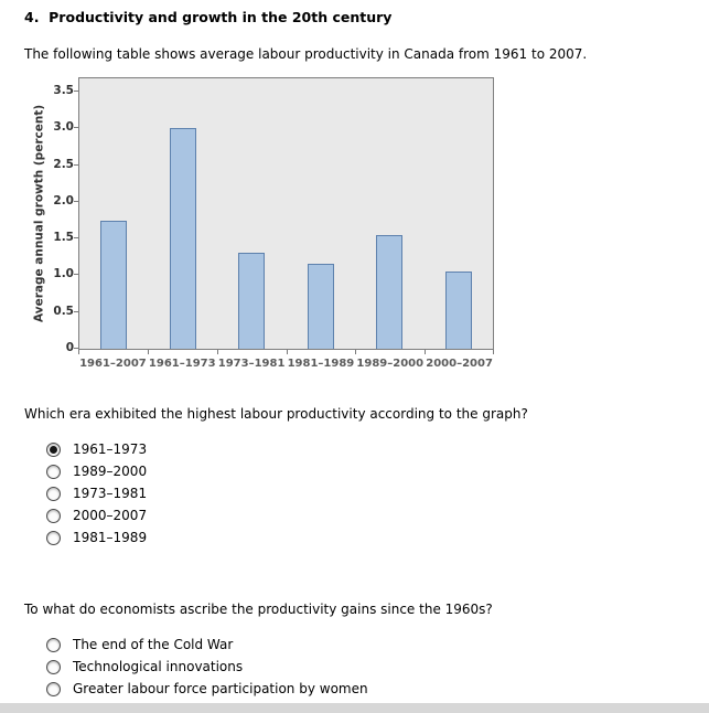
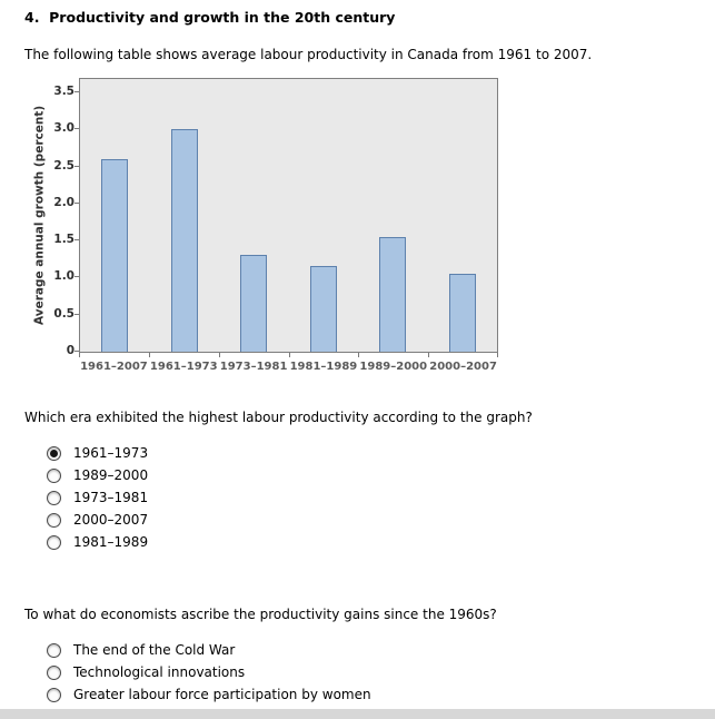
1961–2007: 1.8 -> 2.6
